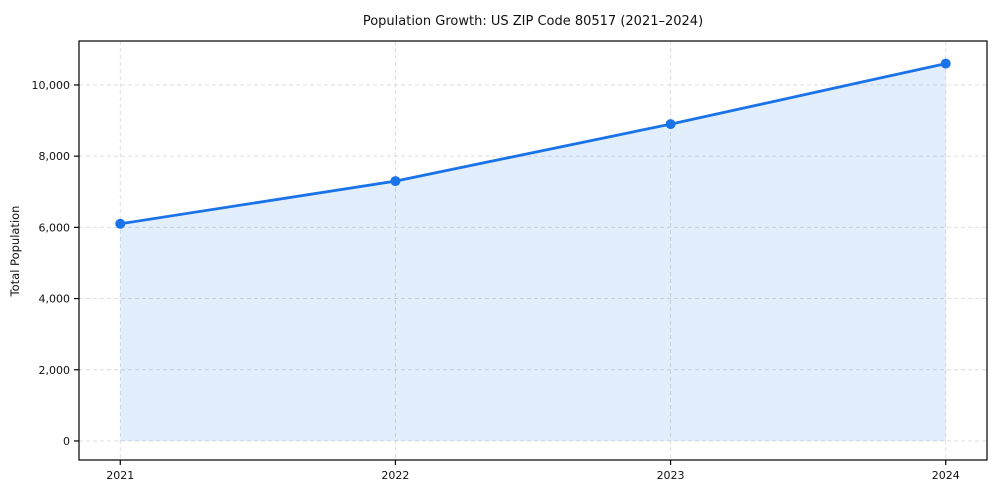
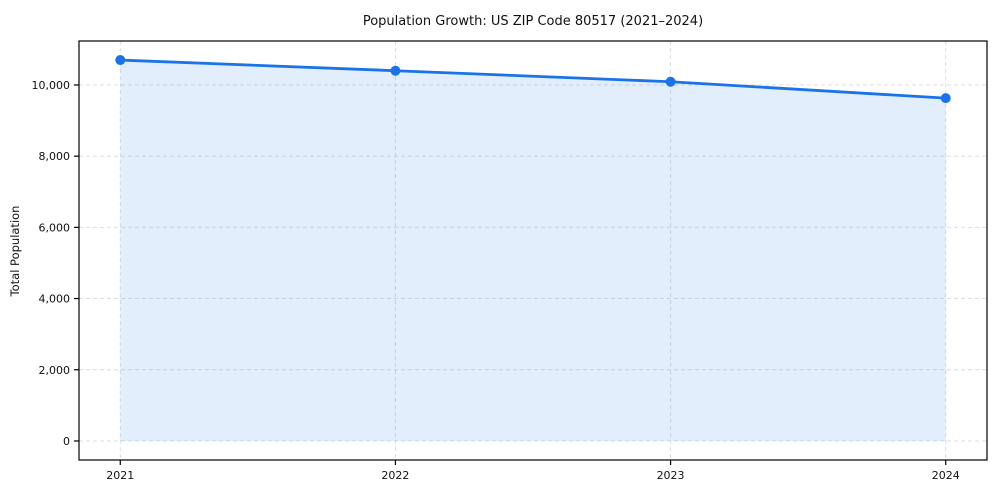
2021: 6100 -> 10700
2022: 7300 -> 10400
2023: 8900 -> 10100
2024: 10600 -> 9600
